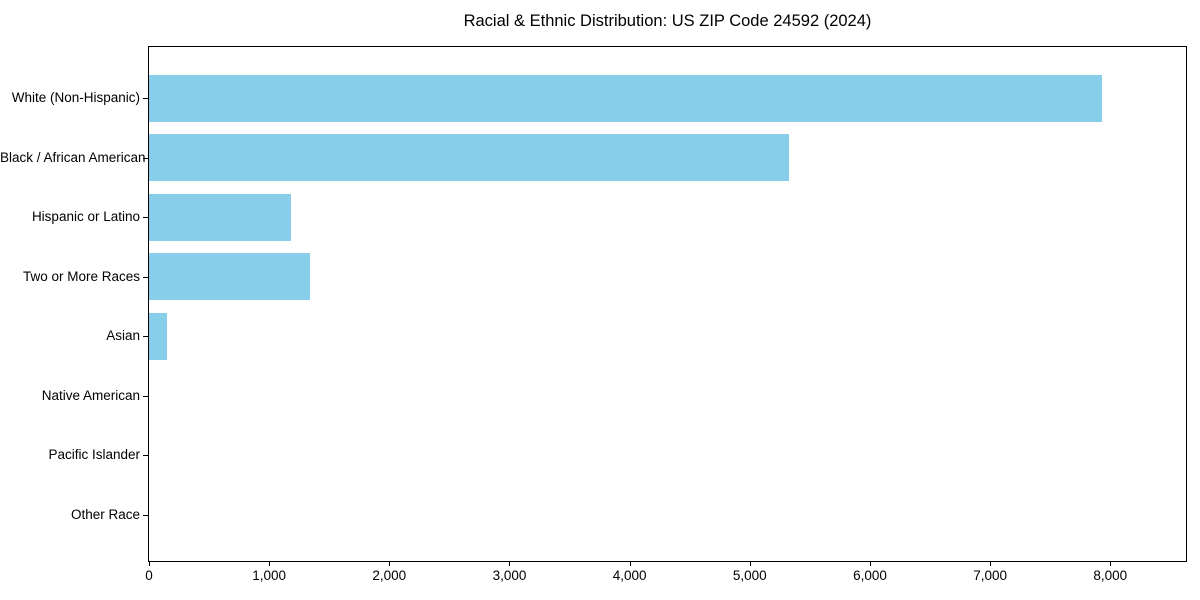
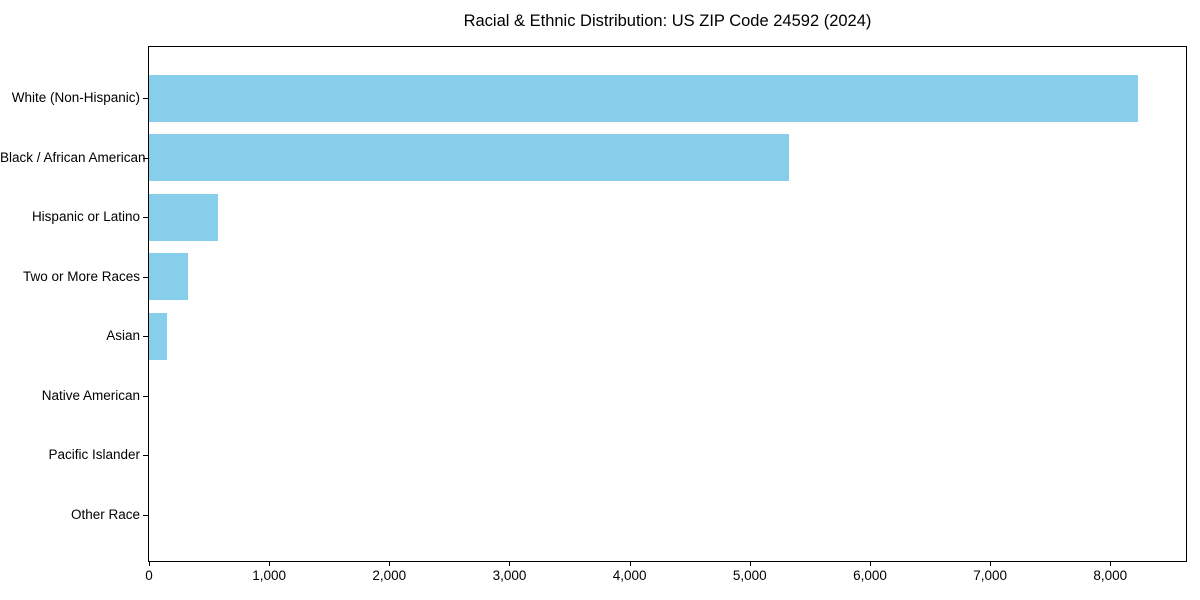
White (Non-Hispanic): 7930 -> 8230
Hispanic or Latino: 1180 -> 580
Two or More Races: 1340 -> 320
